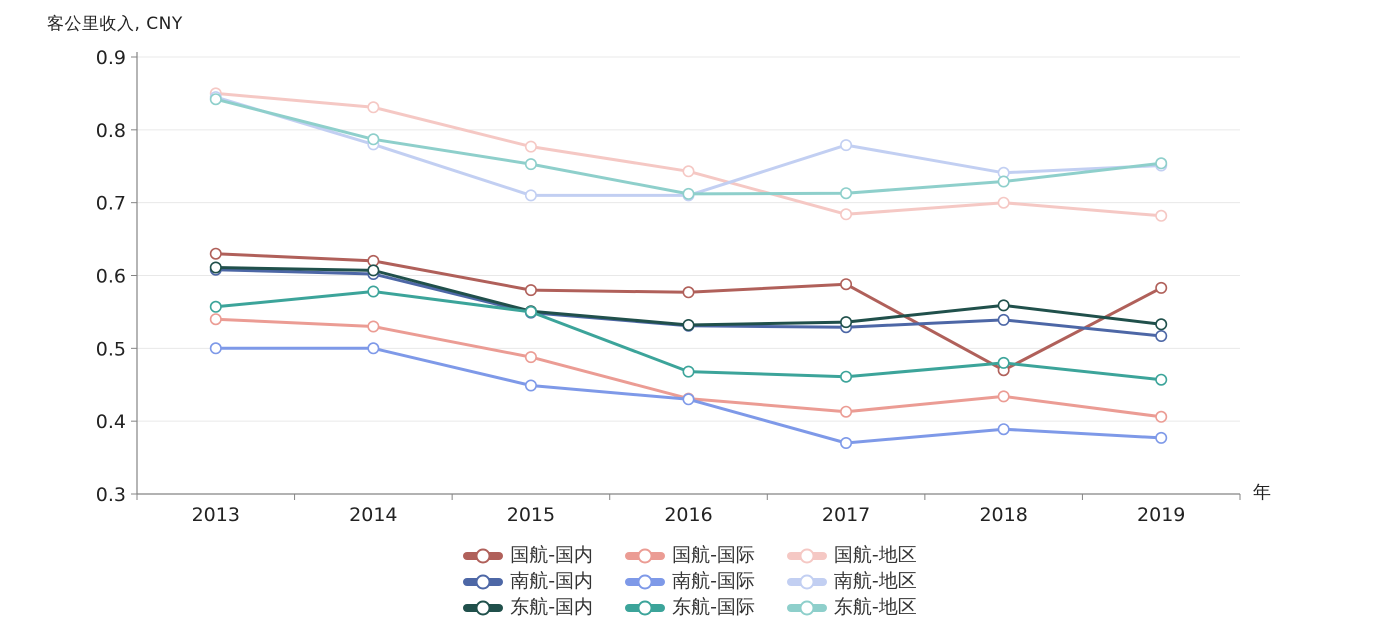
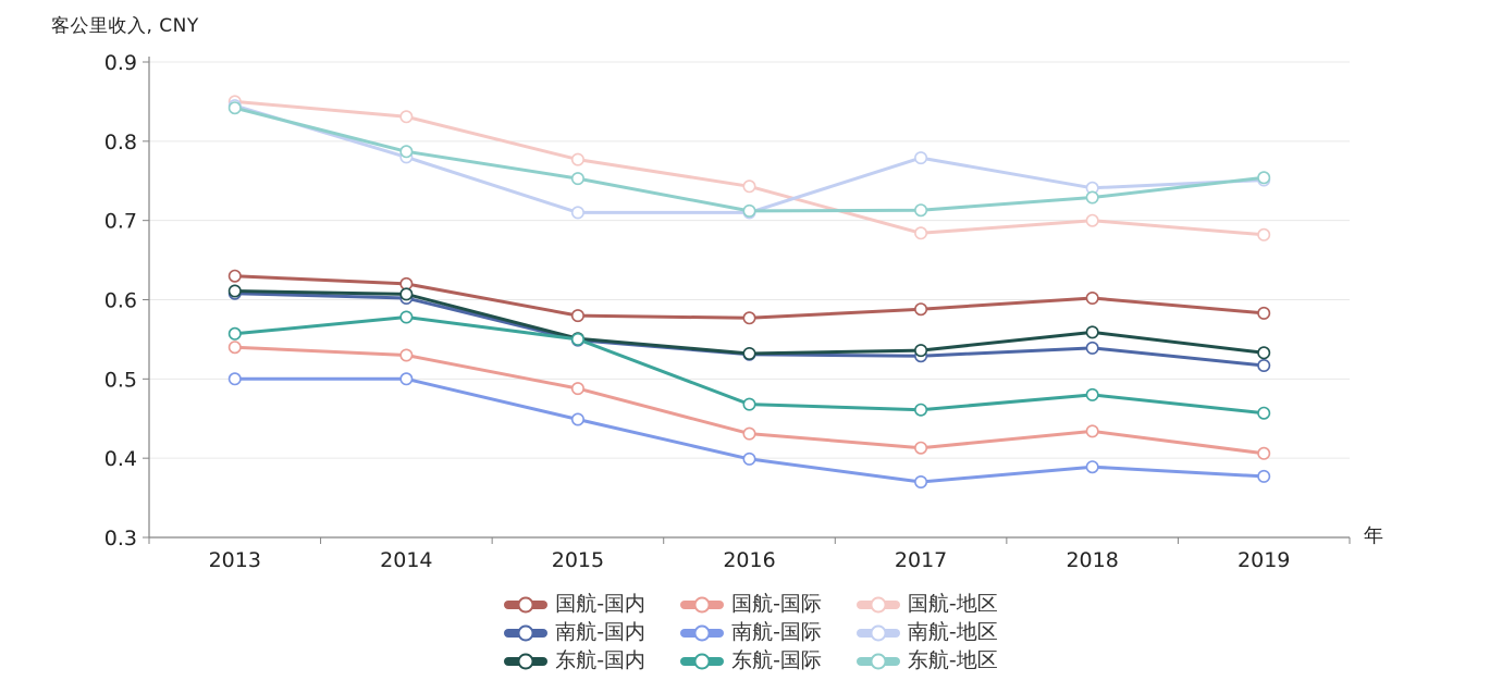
南航-国际/2016: 0.43 -> 0.40
国航-国内/2018: 0.47 -> 0.60
